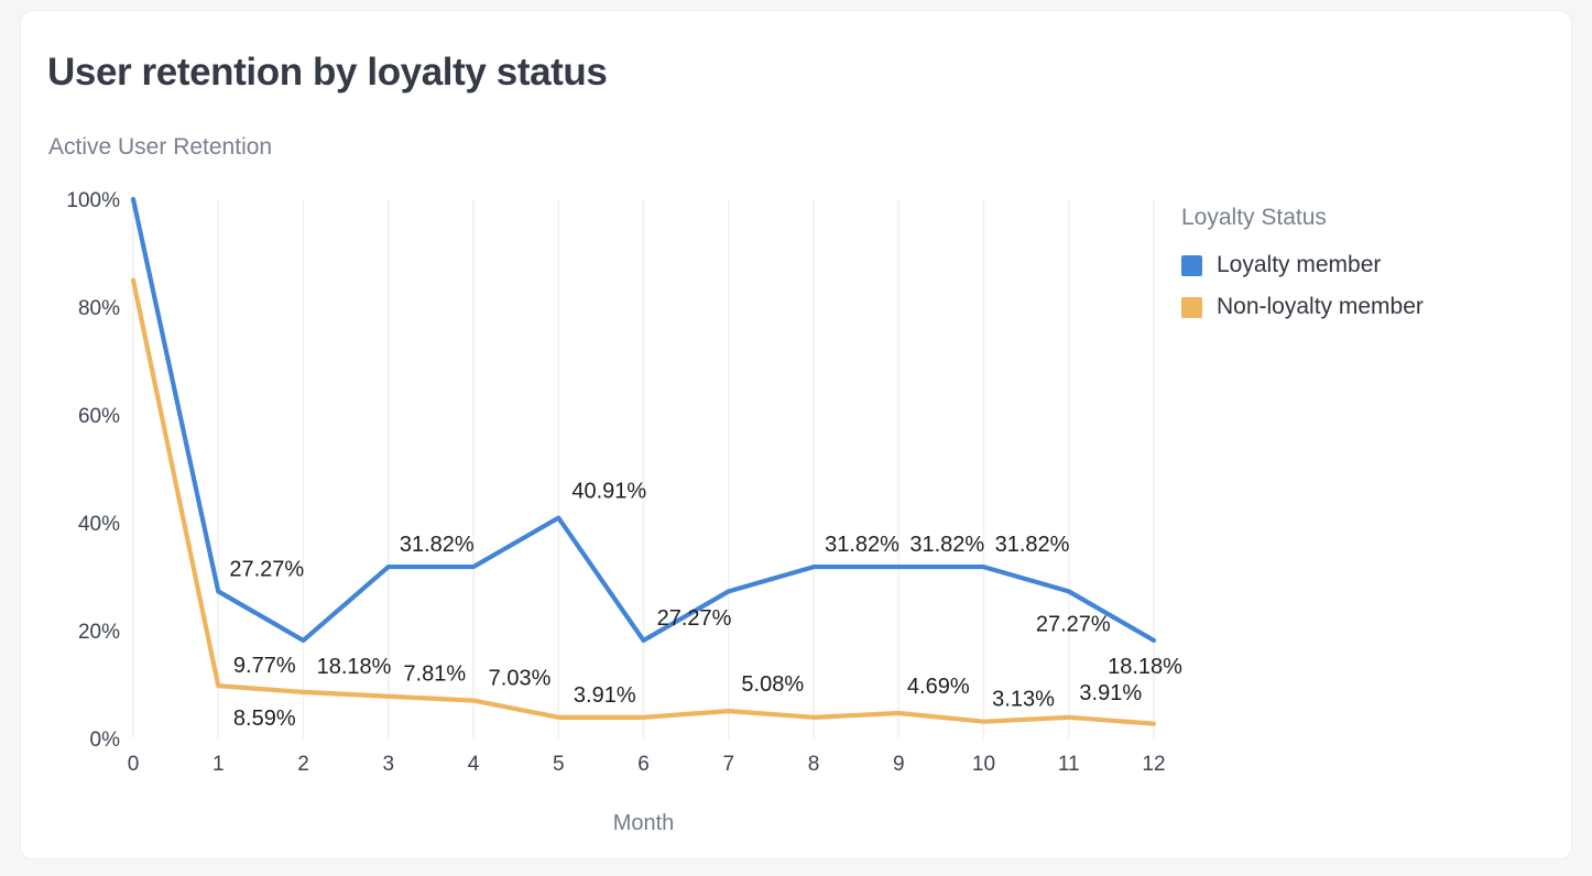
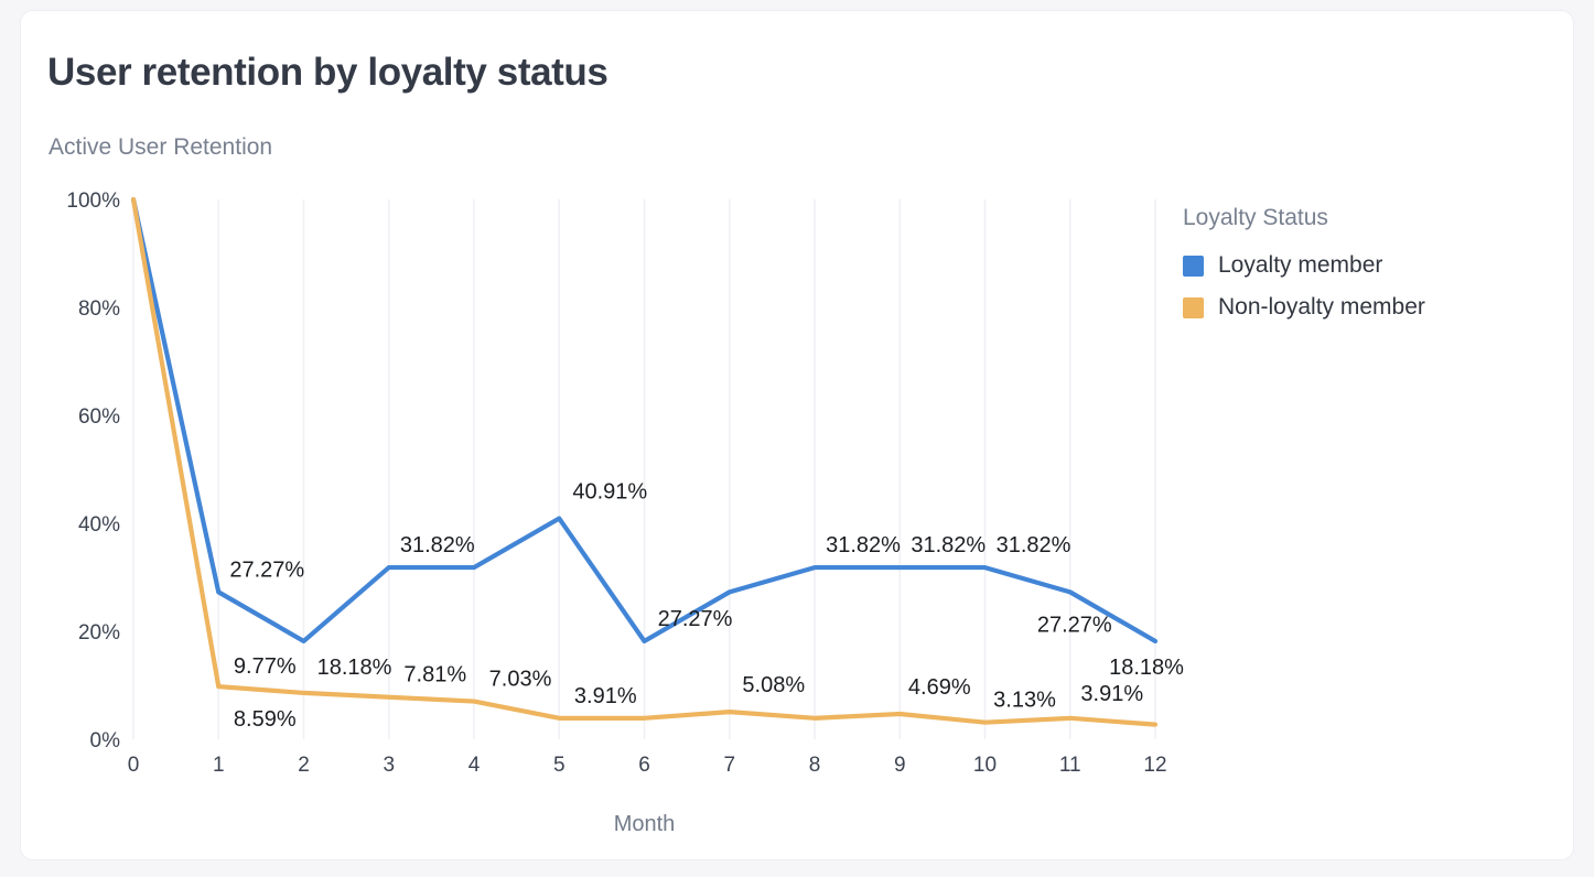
Non-loyalty member/0: 85% -> 100%
